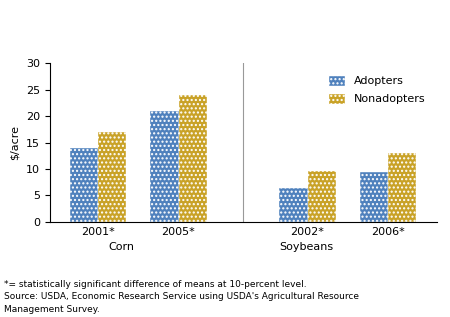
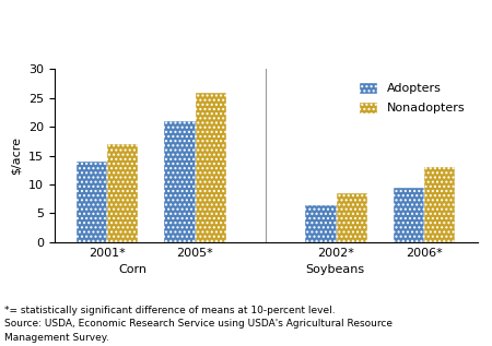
Nonadopters/2005*: 24.0 -> 26.0
Nonadopters/2002*: 9.6 -> 8.5
